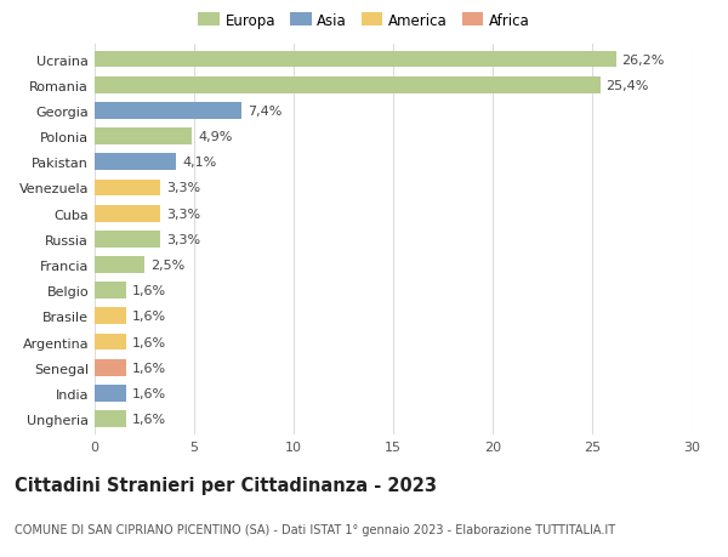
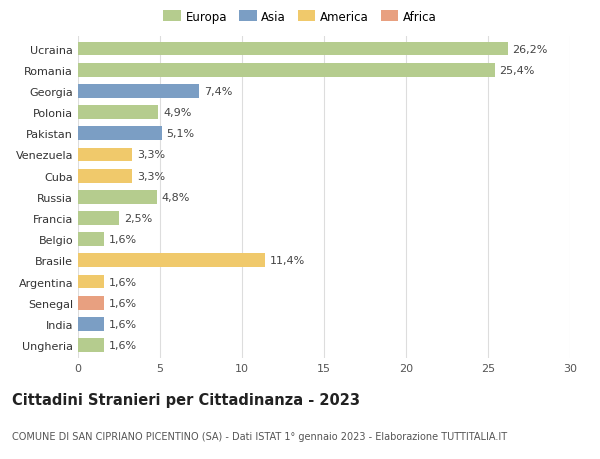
Pakistan: 4,1% -> 5,1%
Russia: 3,3% -> 4,8%
Brasile: 1,6% -> 11,4%
